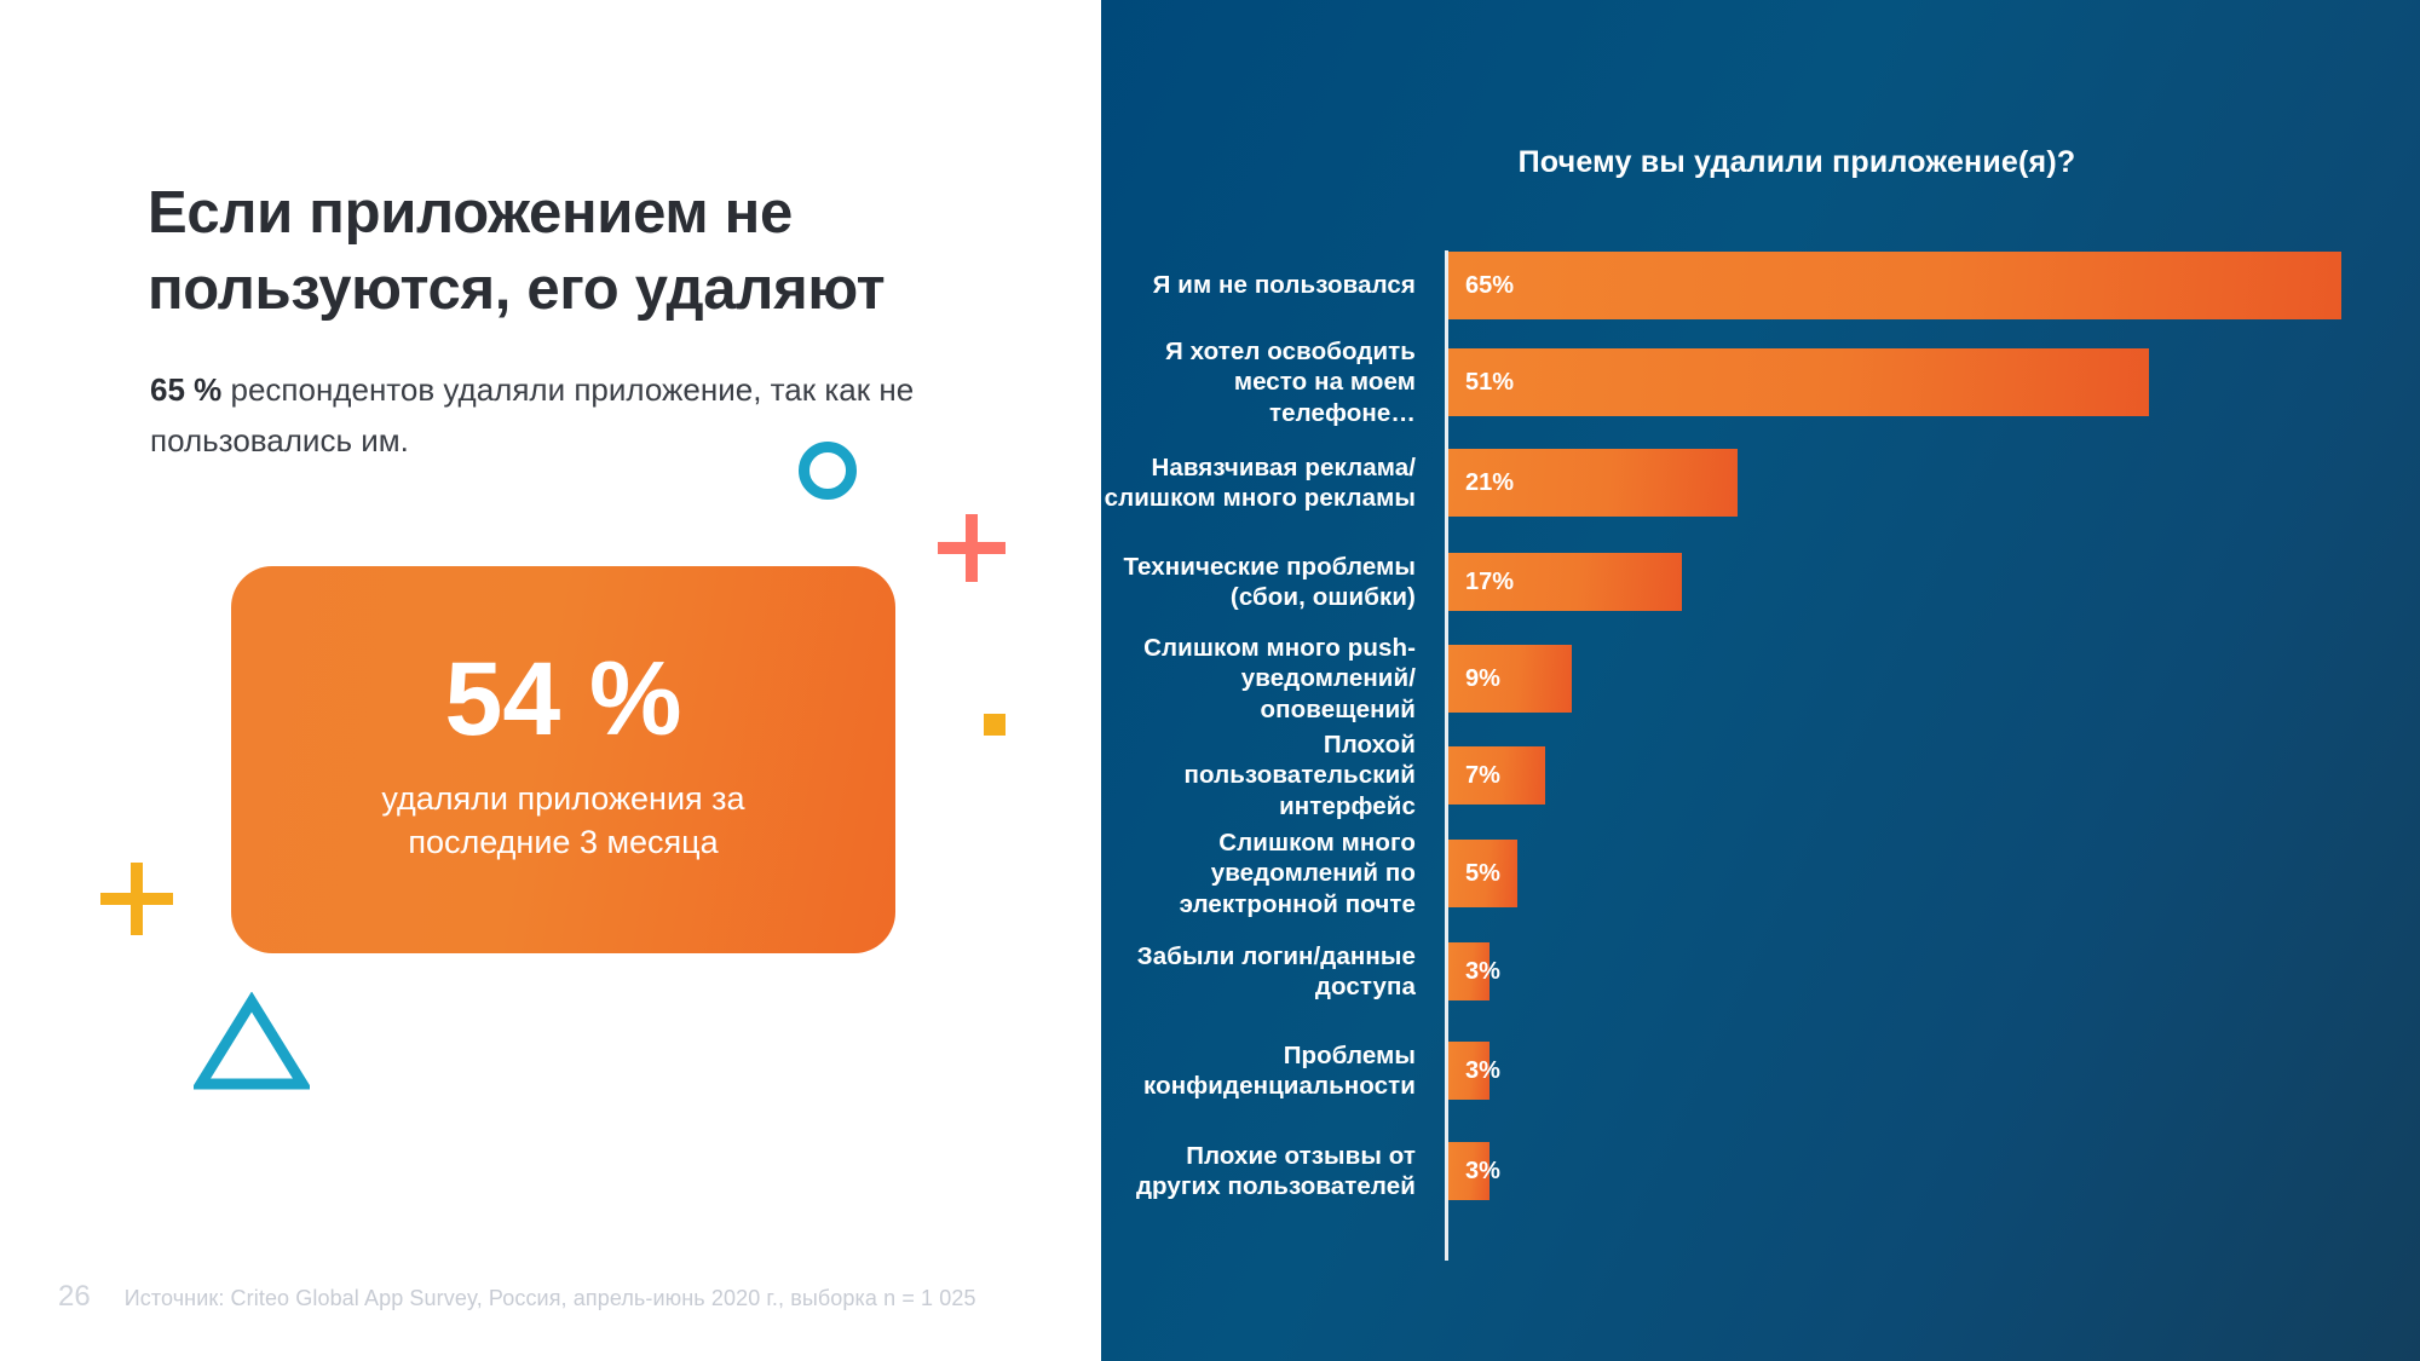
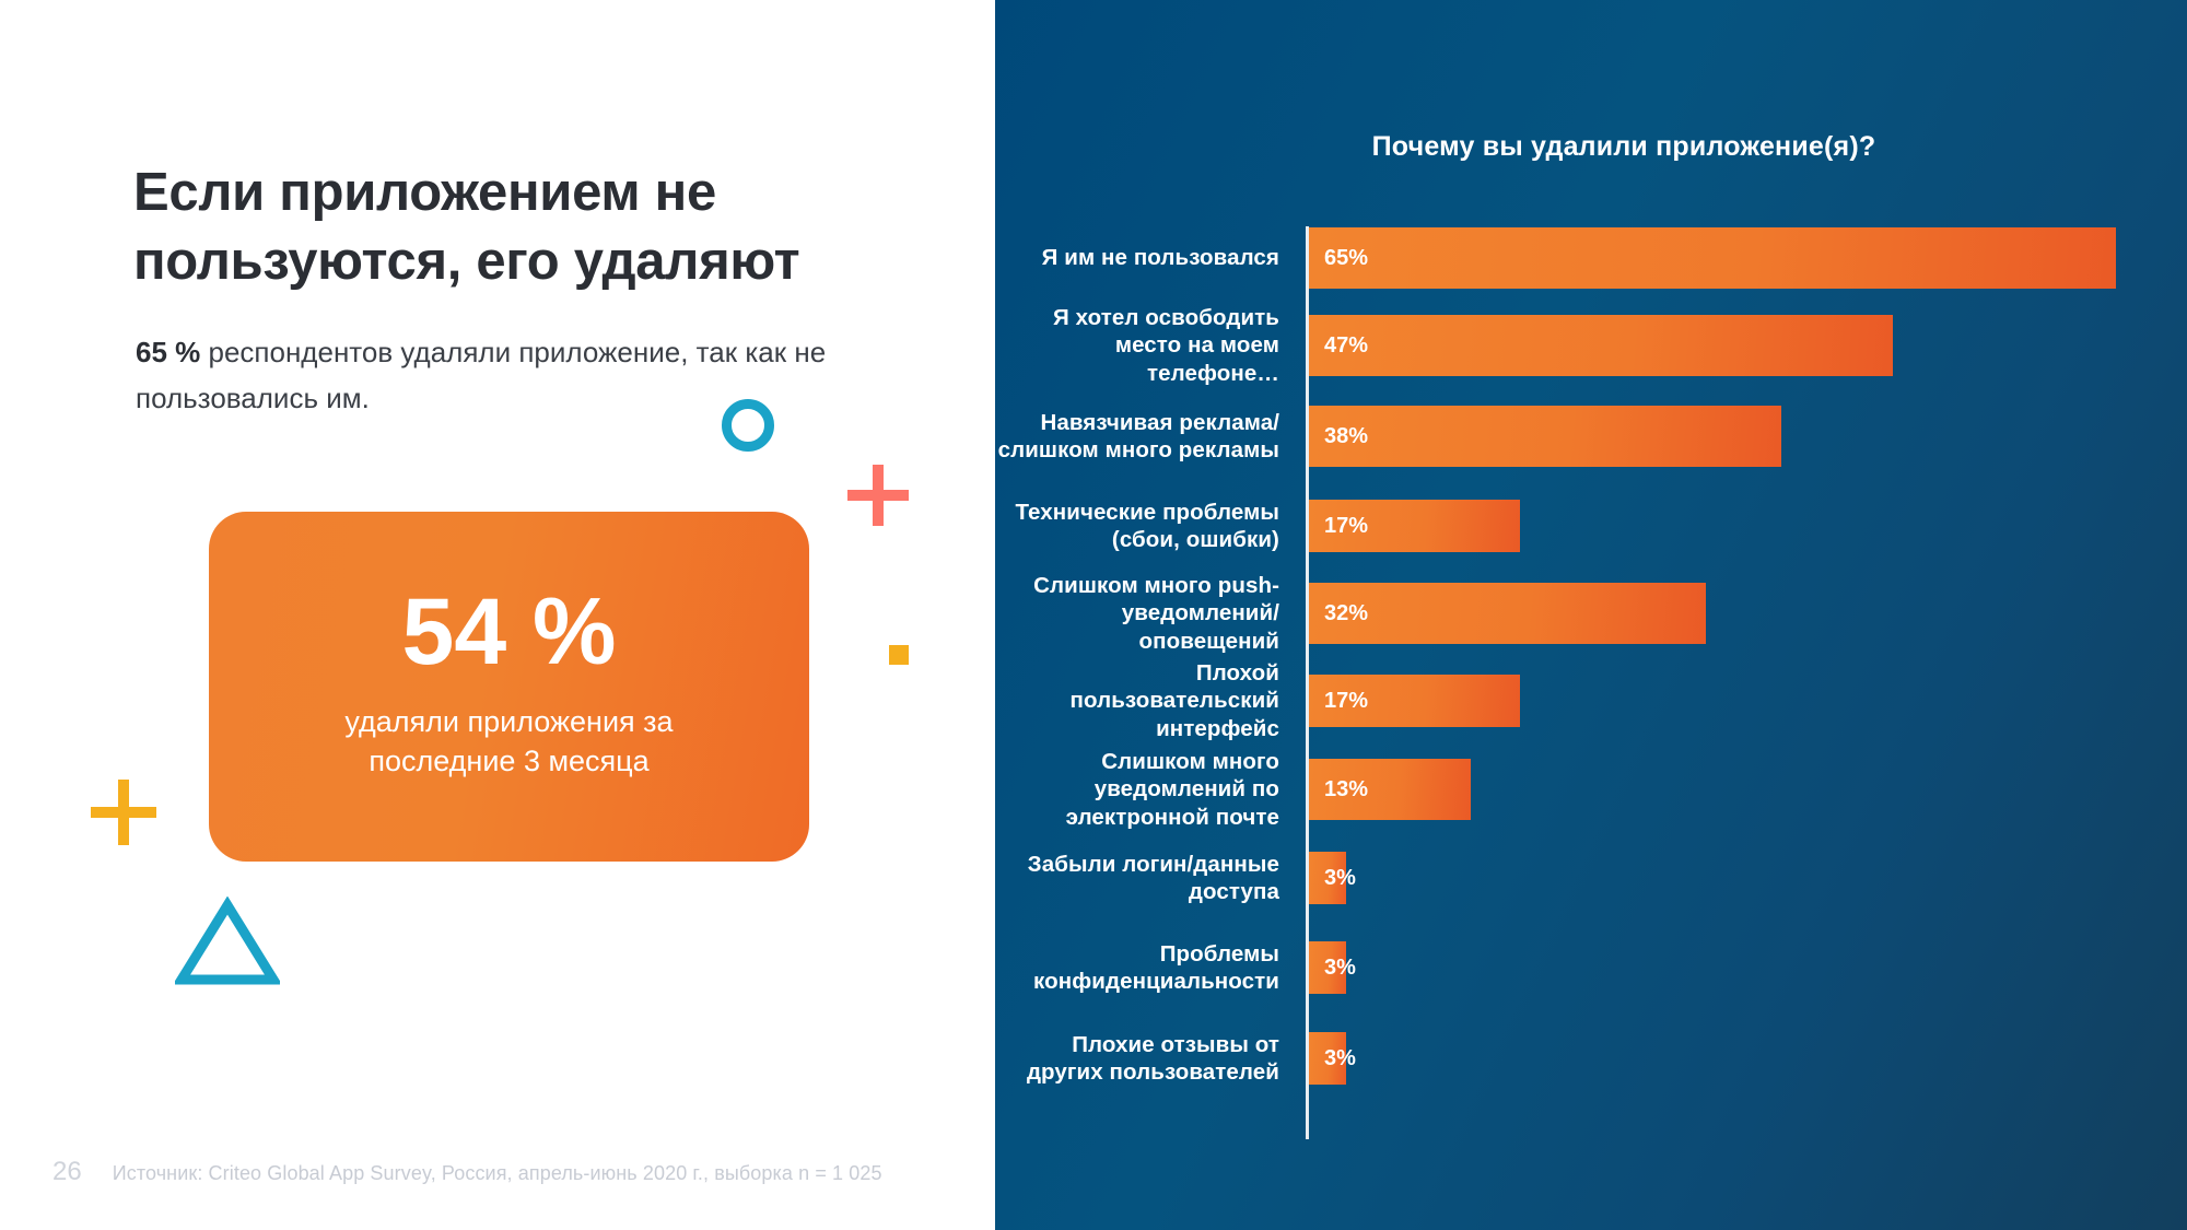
Я хотел освободить место на моем телефоне…: 51% -> 47%
Навязчивая реклама/слишком много рекламы: 21% -> 38%
Слишком много push-уведомлений/оповещений: 9% -> 32%
Плохой пользовательский интерфейс: 7% -> 17%
Слишком много уведомлений по электронной почте: 5% -> 13%
